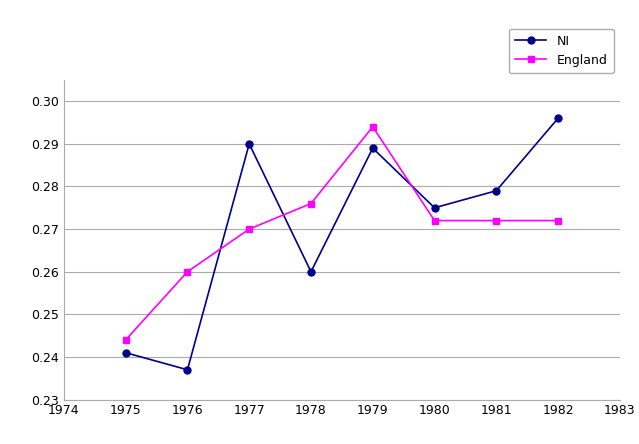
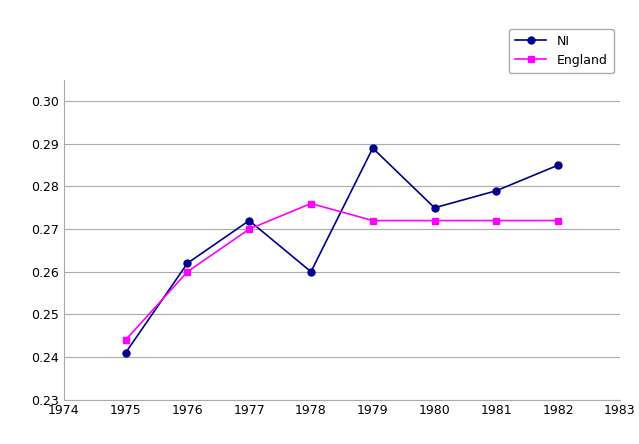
NI/1976: 0.237 -> 0.262
NI/1977: 0.290 -> 0.272
England/1979: 0.294 -> 0.272
NI/1982: 0.296 -> 0.285
